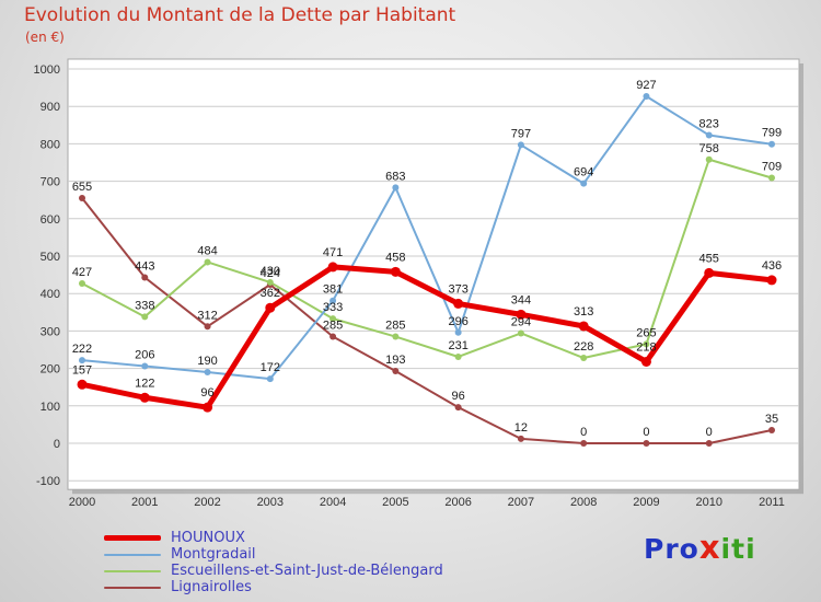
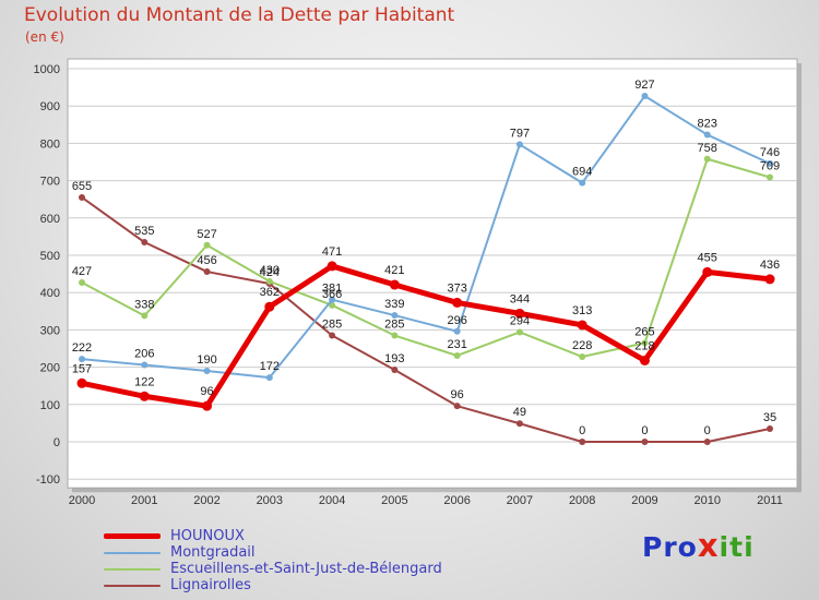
Lignairolles/2001: 443 -> 535
Escueillens-et-Saint-Just-de-Bélengard/2002: 484 -> 527
Lignairolles/2002: 312 -> 456
Escueillens-et-Saint-Just-de-Bélengard/2004: 333 -> 366
HOUNOUX/2005: 458 -> 421
Montgradail/2005: 683 -> 339
Lignairolles/2007: 12 -> 49
Montgradail/2011: 799 -> 746
